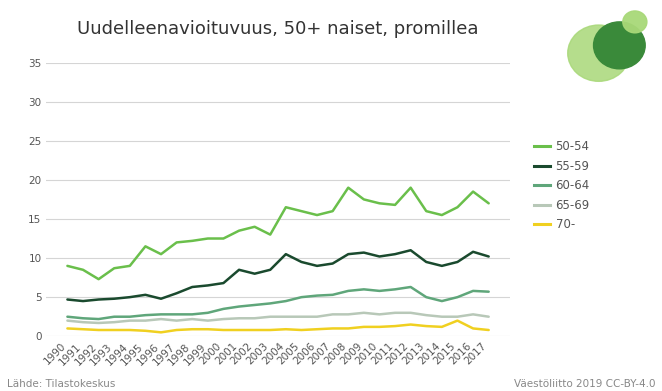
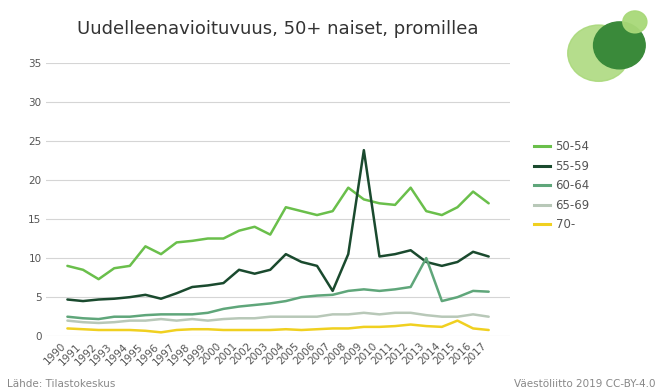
55-59/2007: 9.3 -> 5.8
55-59/2009: 10.7 -> 23.8
60-64/2013: 5.0 -> 10.0
